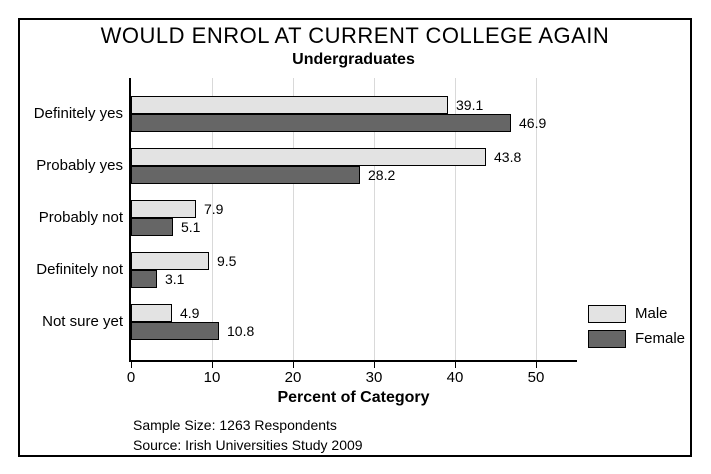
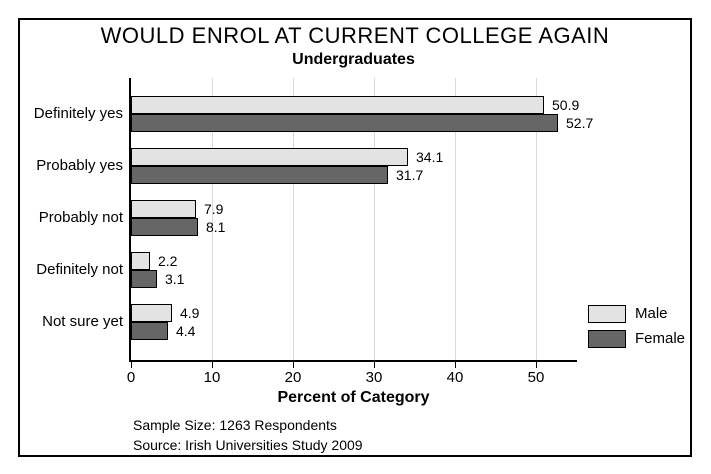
Male/Definitely yes: 39.1 -> 50.9
Female/Definitely yes: 46.9 -> 52.7
Male/Probably yes: 43.8 -> 34.1
Female/Probably yes: 28.2 -> 31.7
Female/Probably not: 5.1 -> 8.1
Male/Definitely not: 9.5 -> 2.2
Female/Not sure yet: 10.8 -> 4.4
